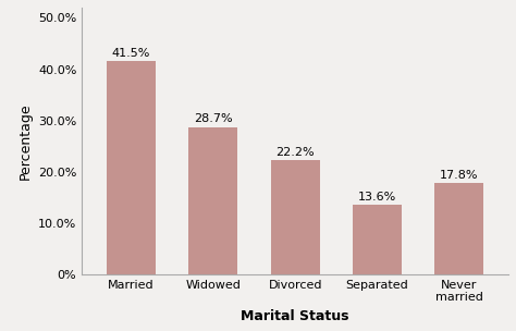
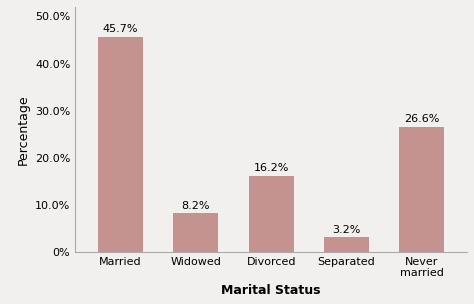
Married: 41.5% -> 45.7%
Widowed: 28.7% -> 8.2%
Divorced: 22.2% -> 16.2%
Separated: 13.6% -> 3.2%
Never married: 17.8% -> 26.6%
